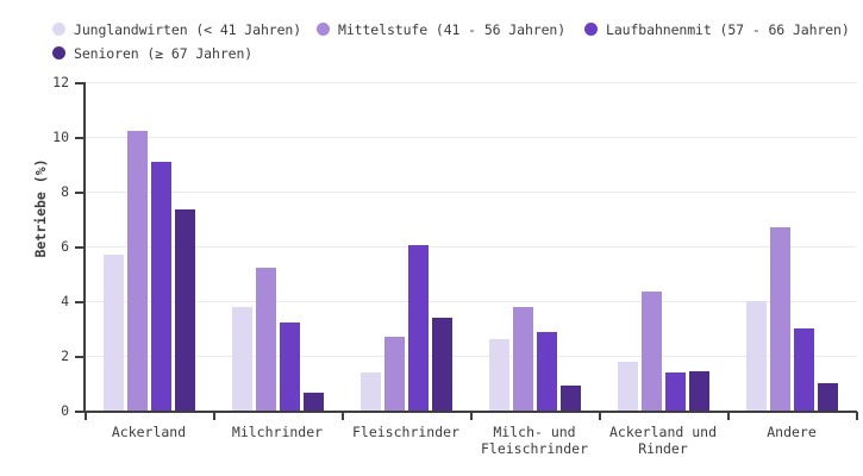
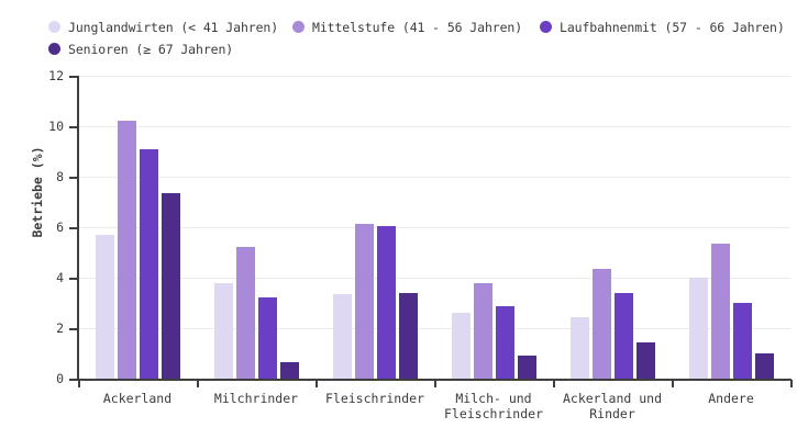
Junglandwirten (< 41 Jahren)/Fleischrinder: 1.4 -> 3.4
Mittelstufe (41 - 56 Jahren)/Fleischrinder: 2.7 -> 6.2
Junglandwirten (< 41 Jahren)/Ackerland und Rinder: 1.8 -> 2.5
Laufbahnenmit (57 - 66 Jahren)/Ackerland und Rinder: 1.4 -> 3.4
Mittelstufe (41 - 56 Jahren)/Andere: 6.7 -> 5.3
